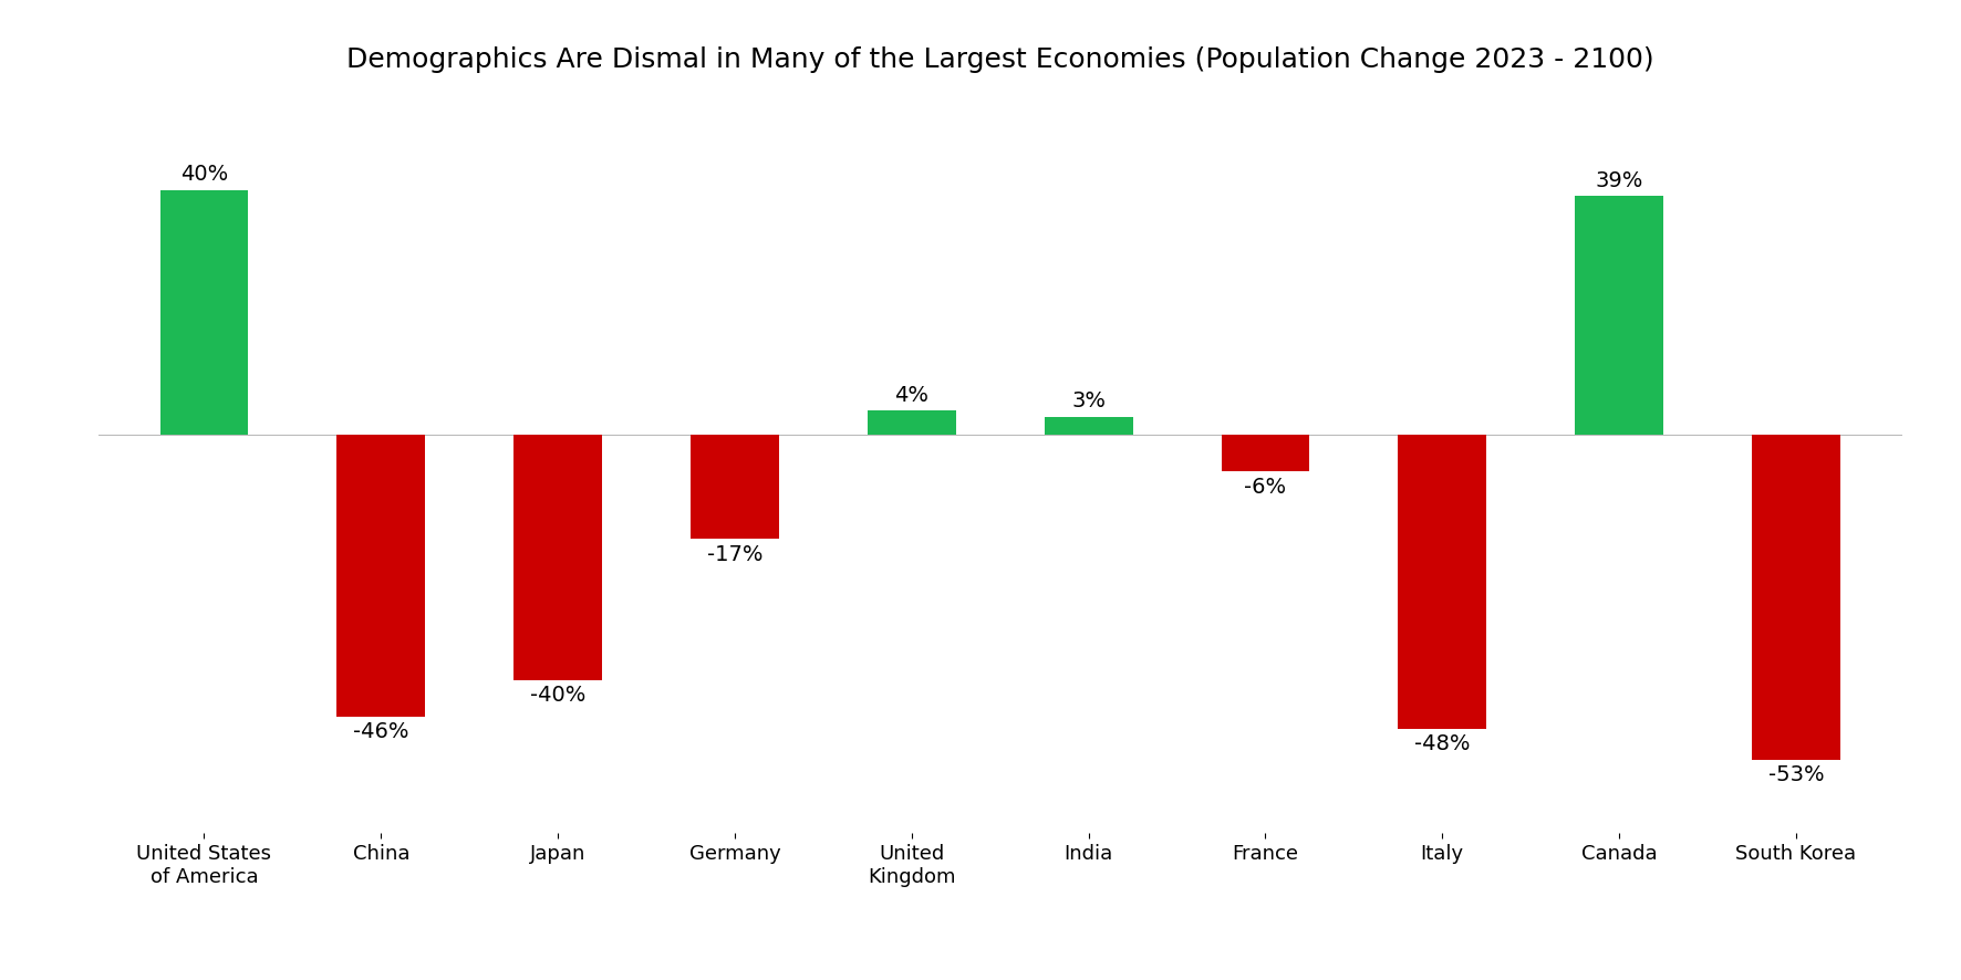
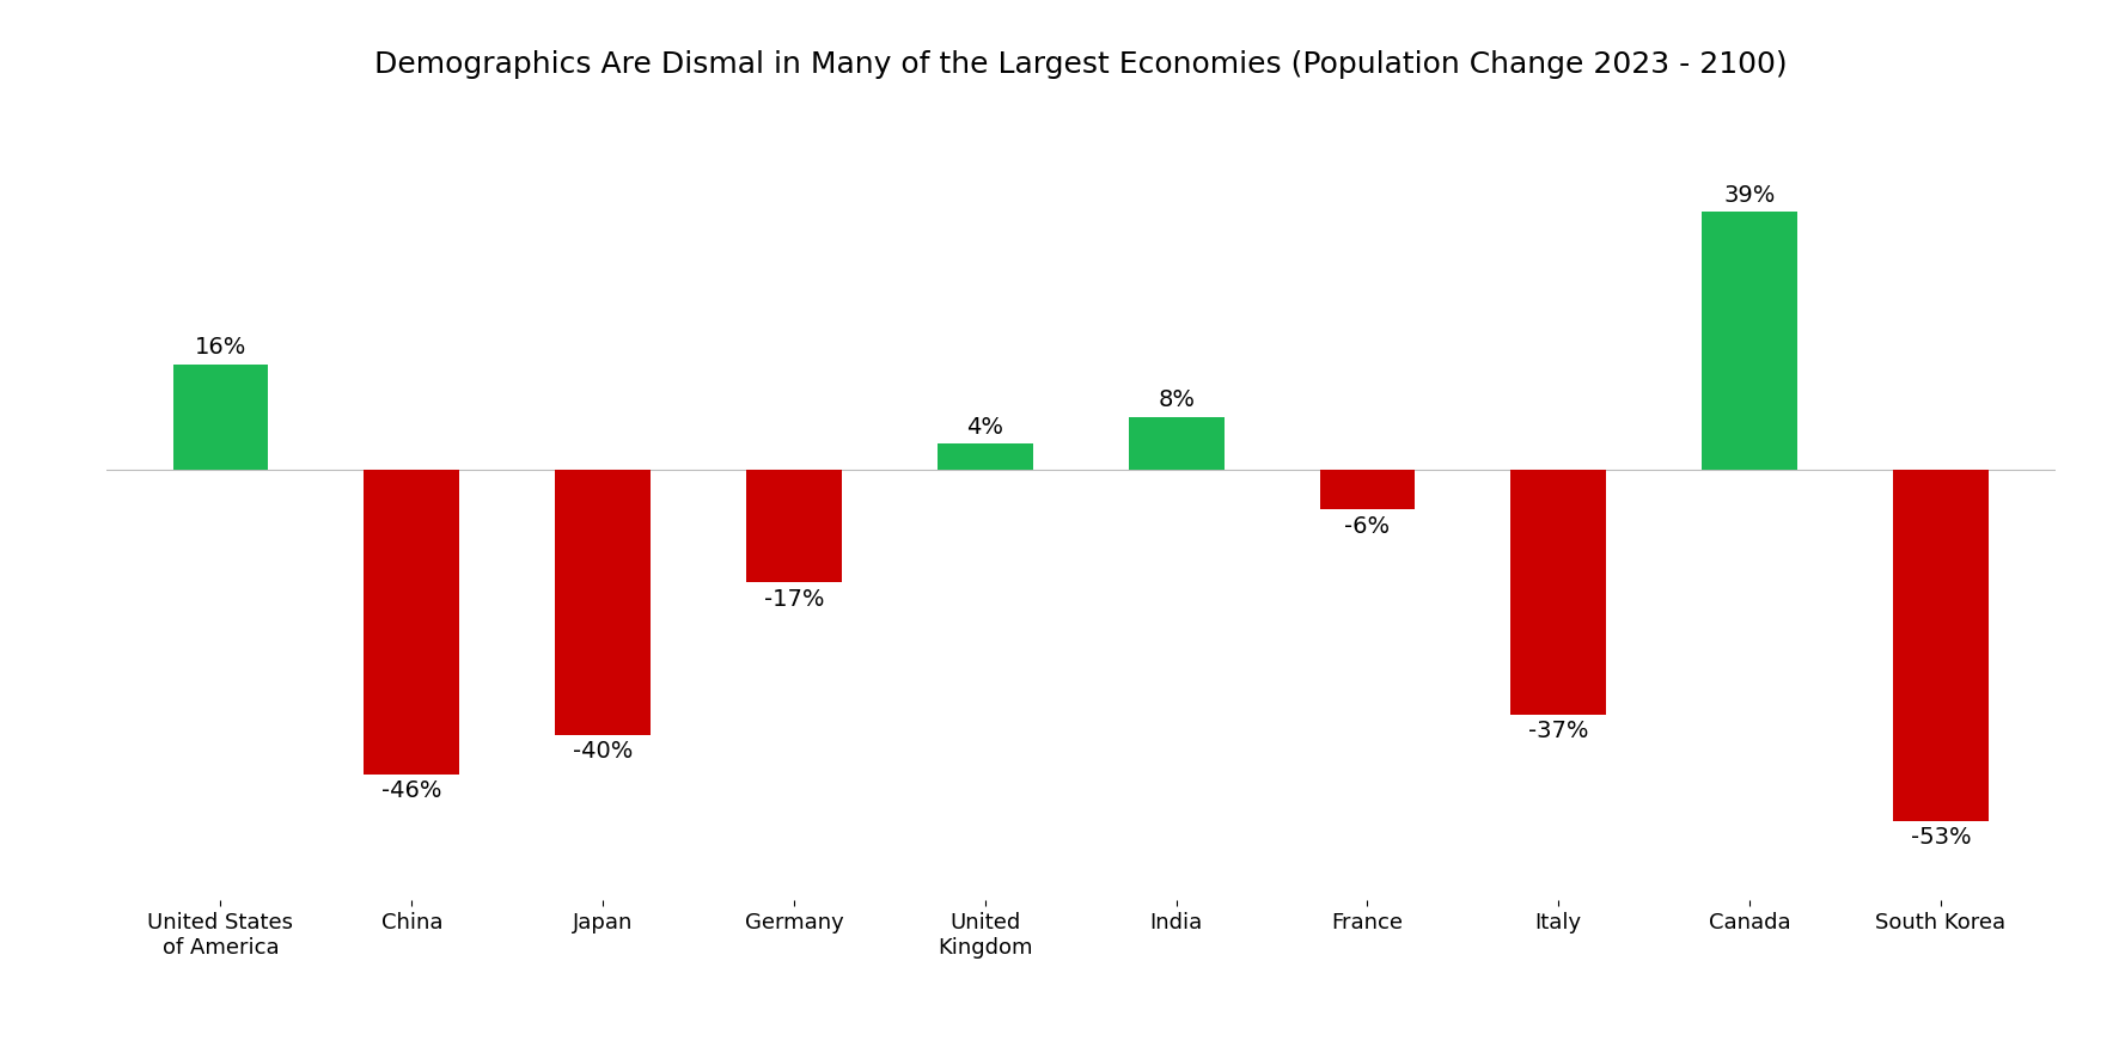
United States of America: 40% -> 16%
India: 3% -> 8%
Italy: -48% -> -37%
